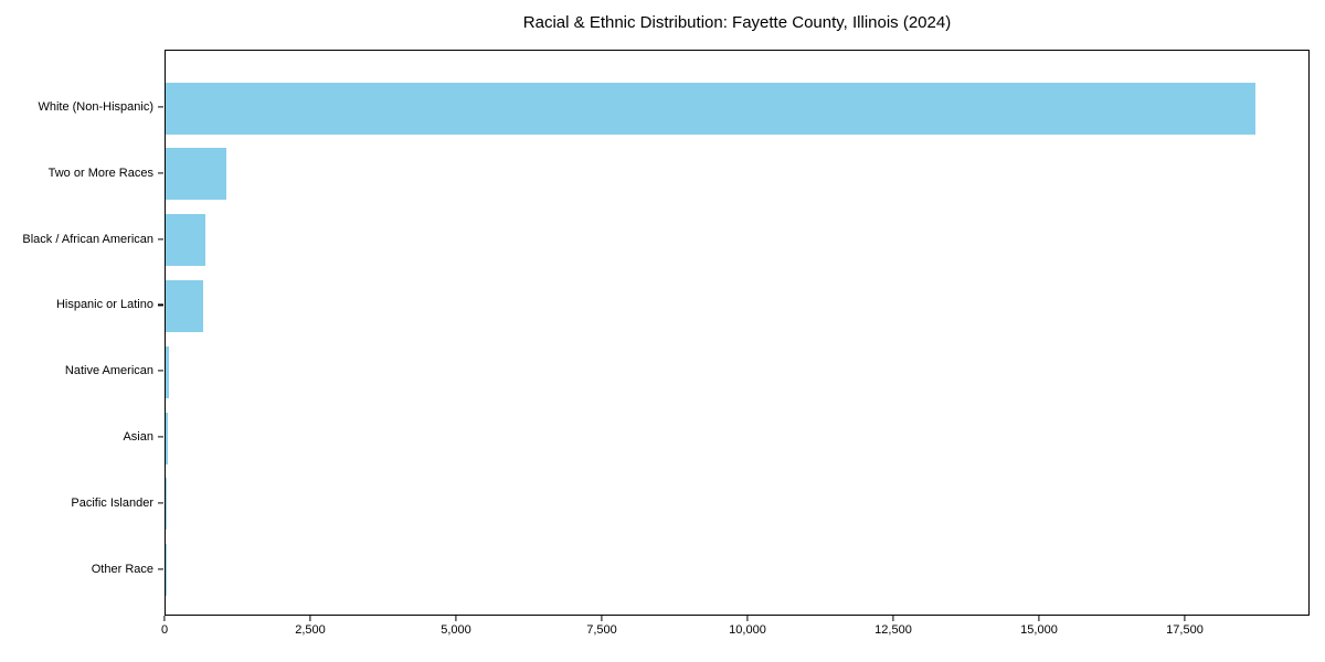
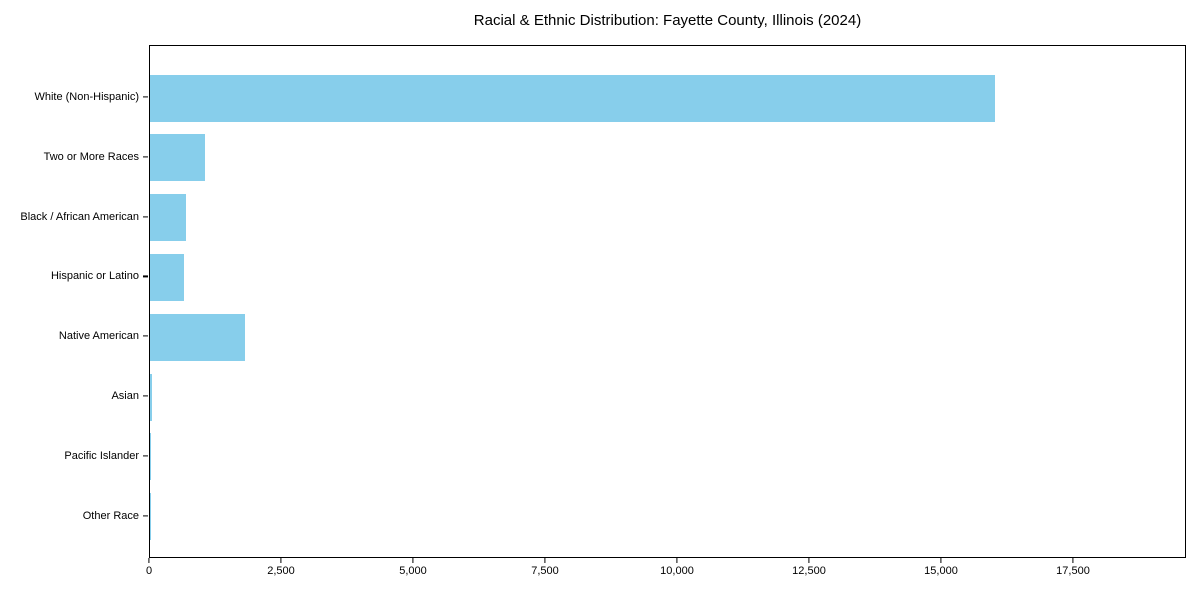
White (Non-Hispanic): 18700 -> 16000
Native American: 100 -> 1800
